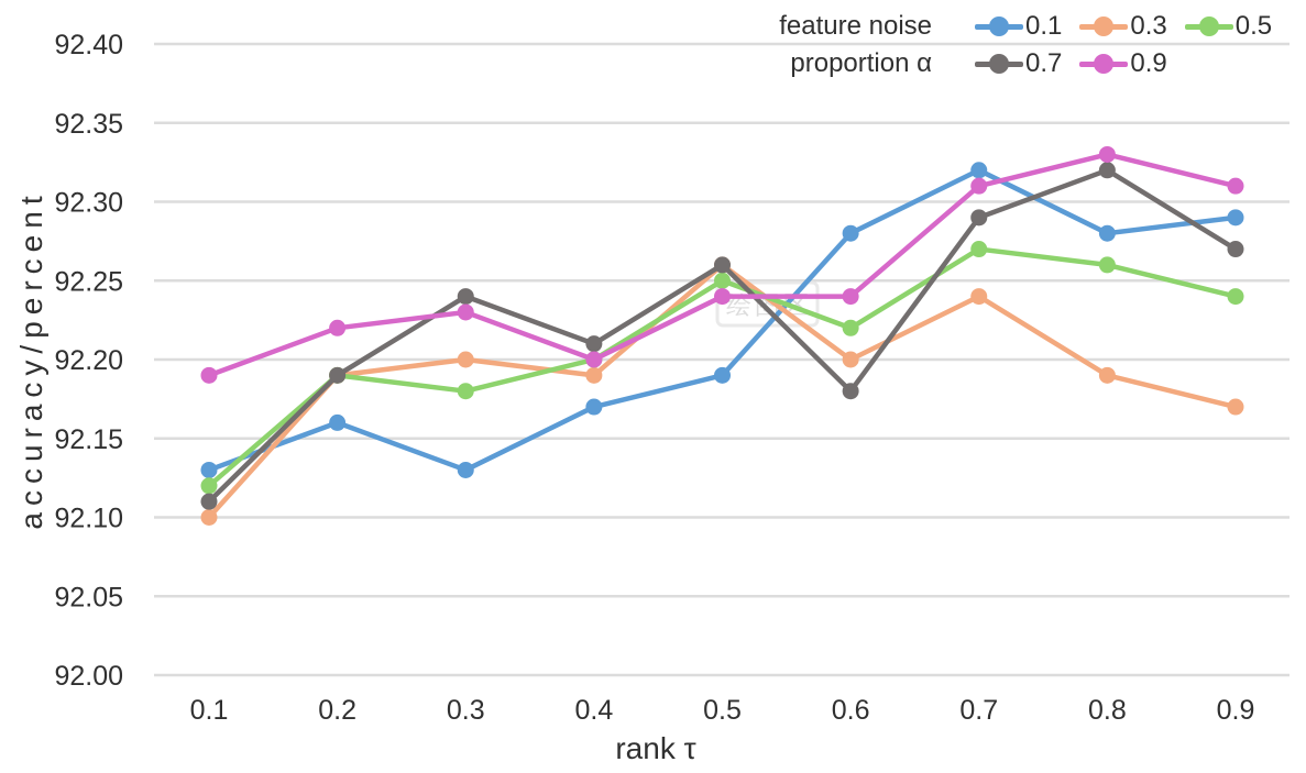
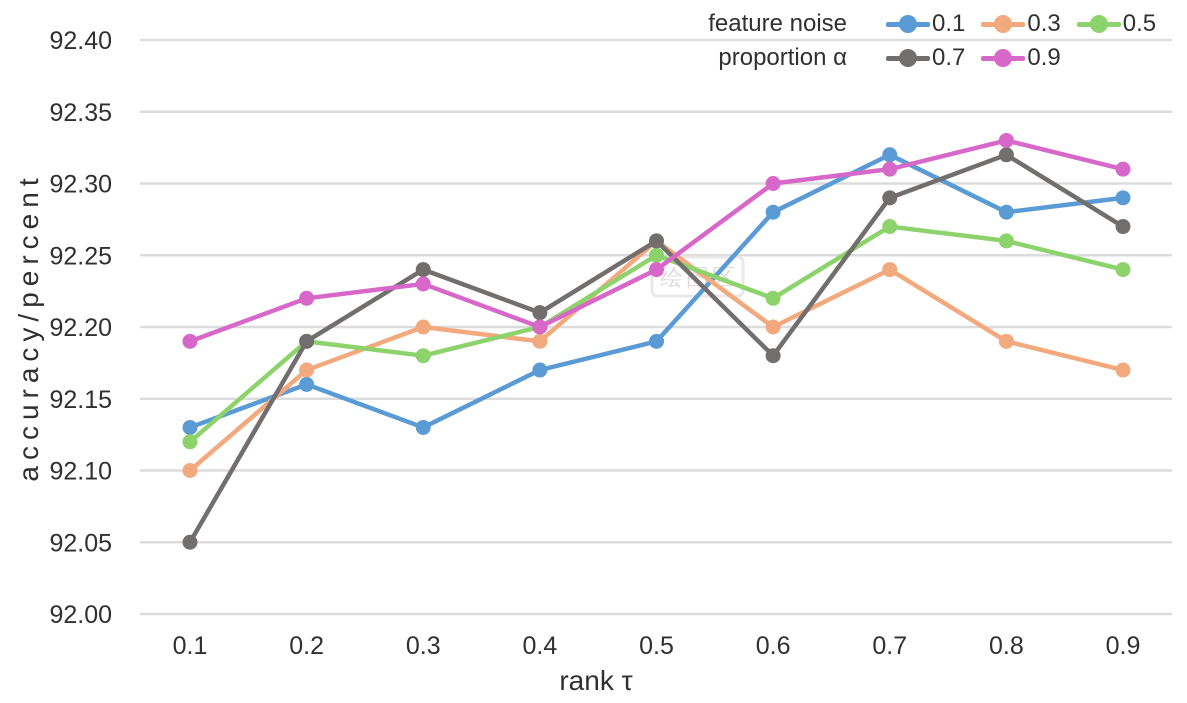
0.7/0.1: 92.11 -> 92.05
0.3/0.2: 92.19 -> 92.17
0.9/0.6: 92.24 -> 92.30
